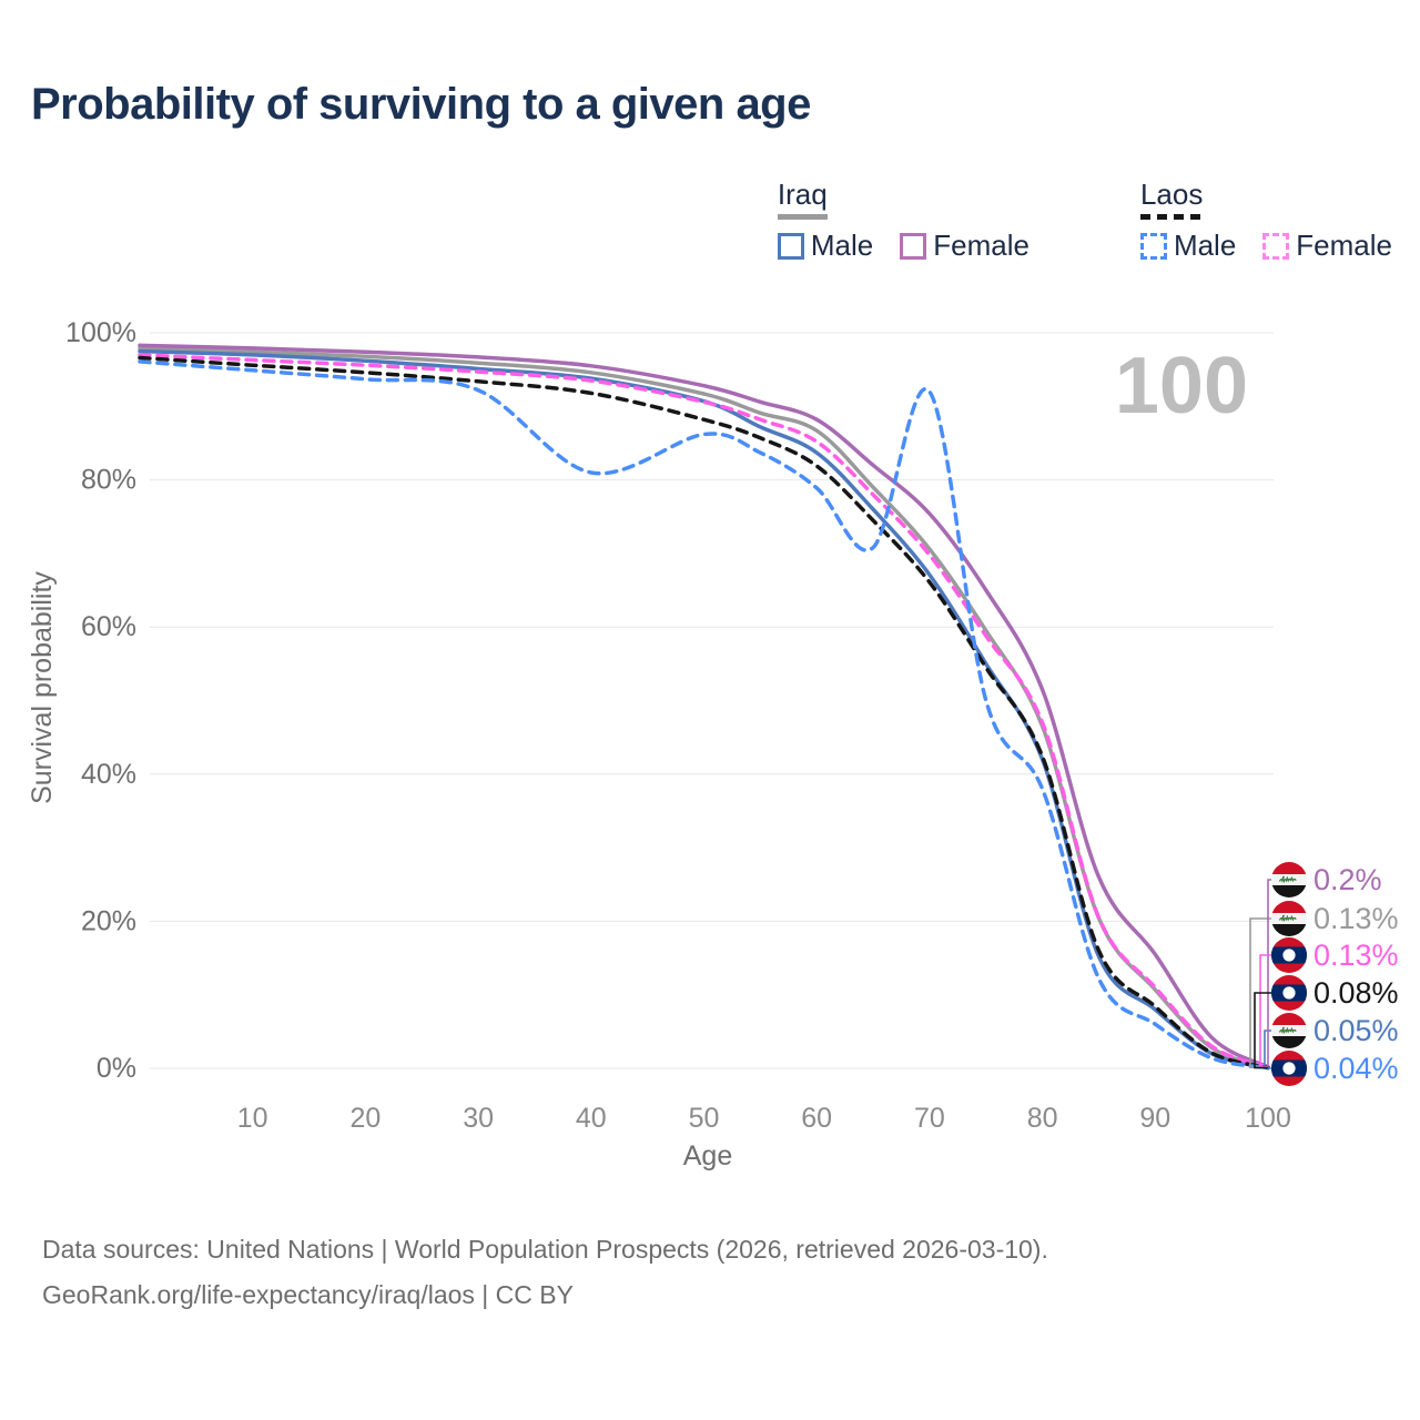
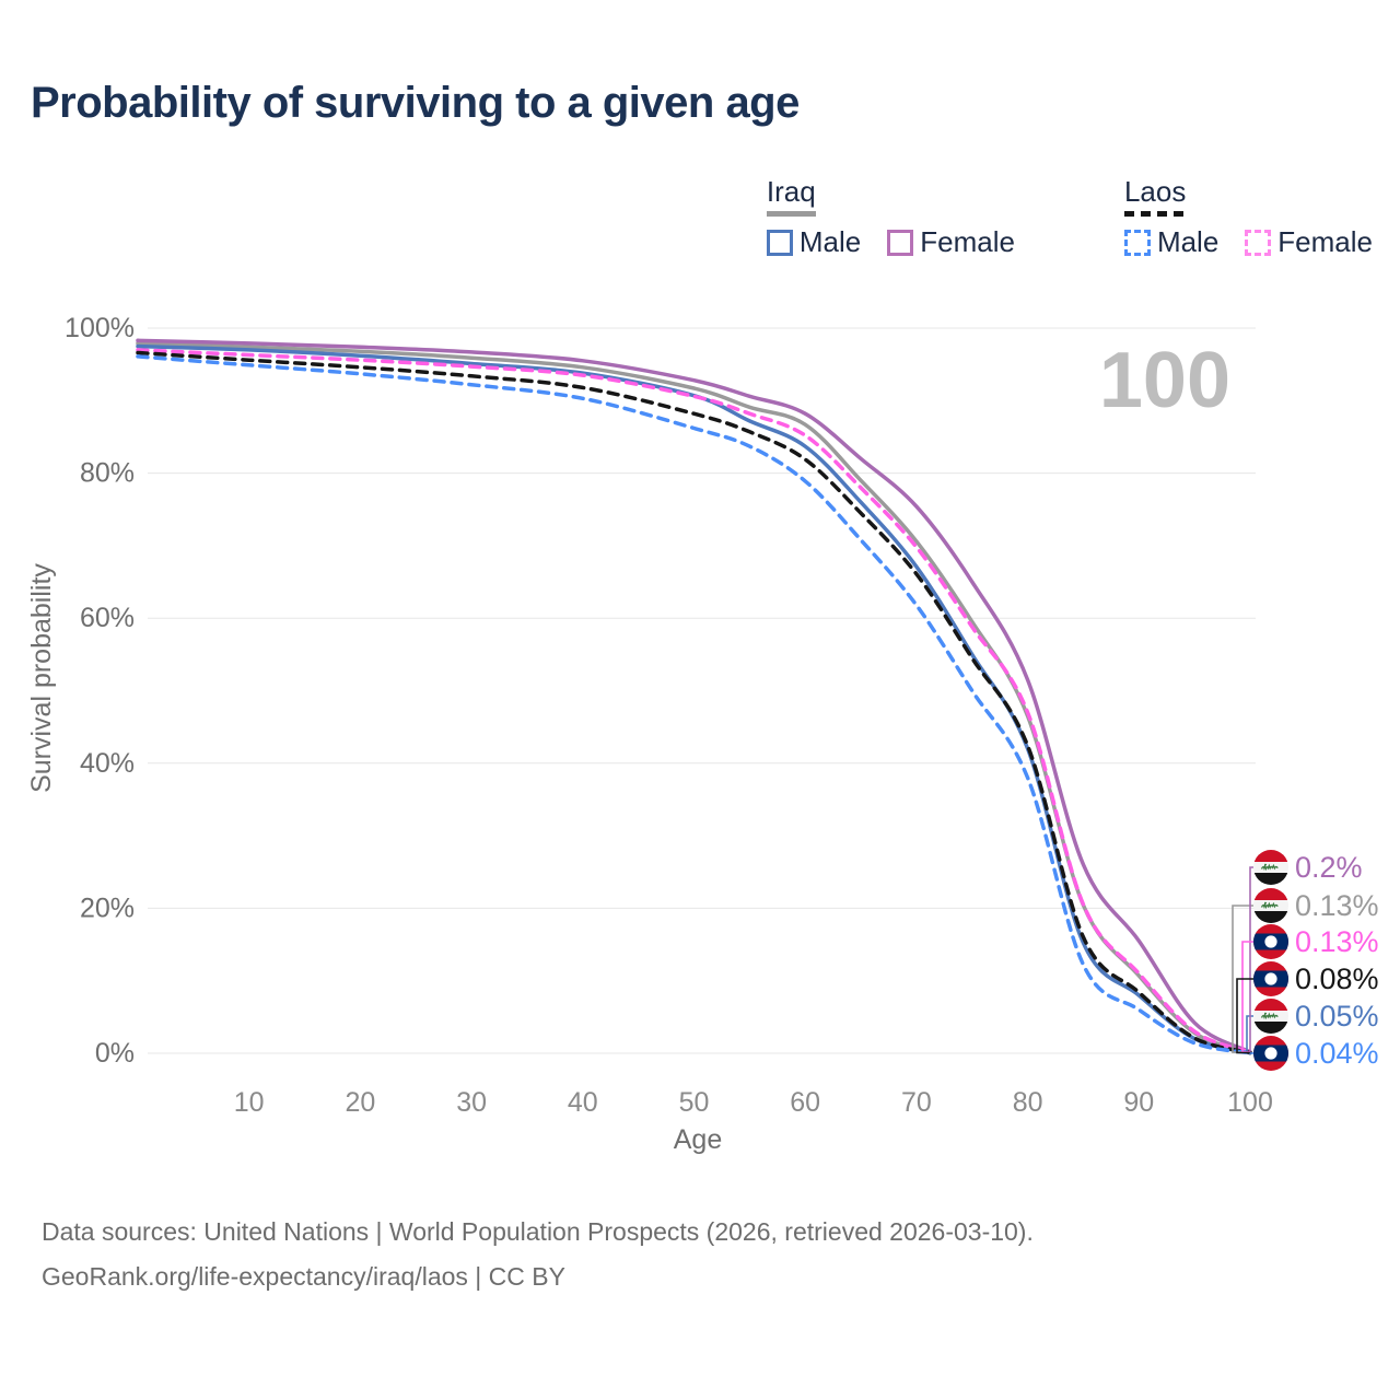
Laos Male/40: 81% -> 90%
Laos Male/70: 92% -> 62%
